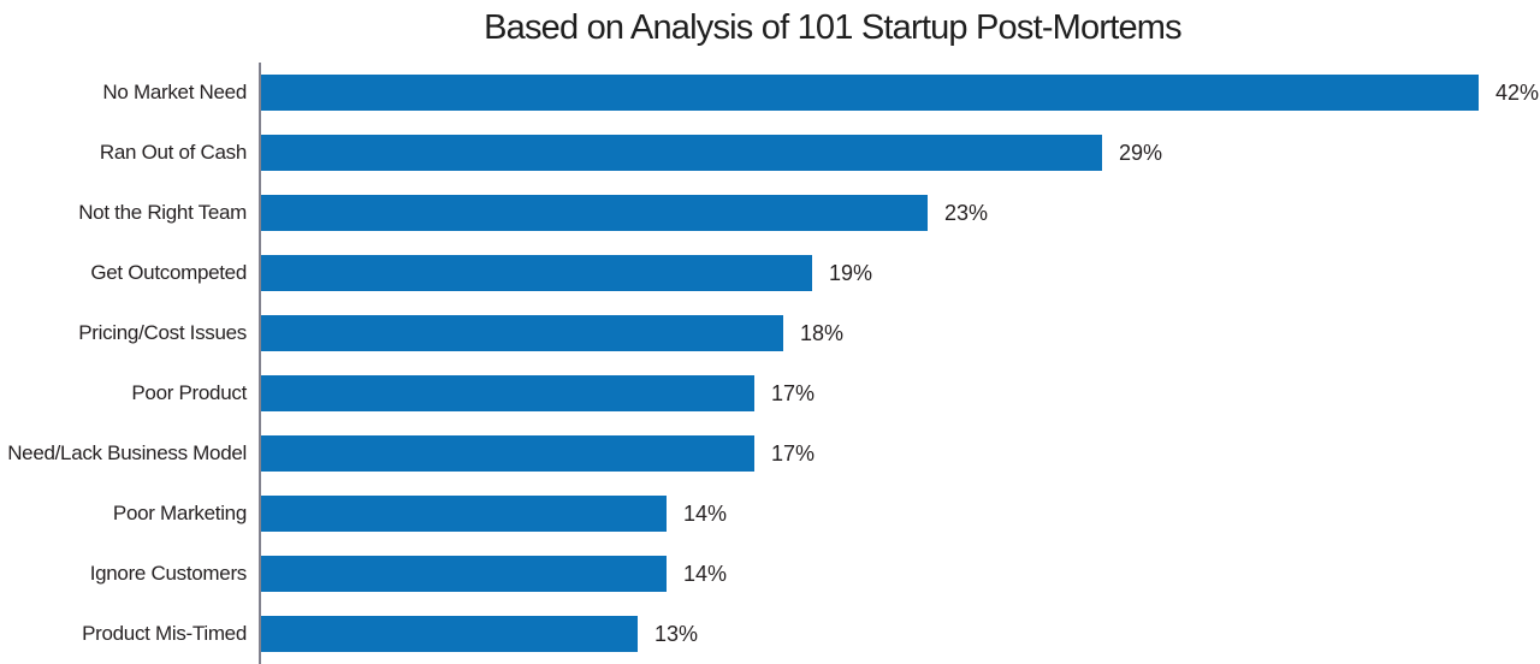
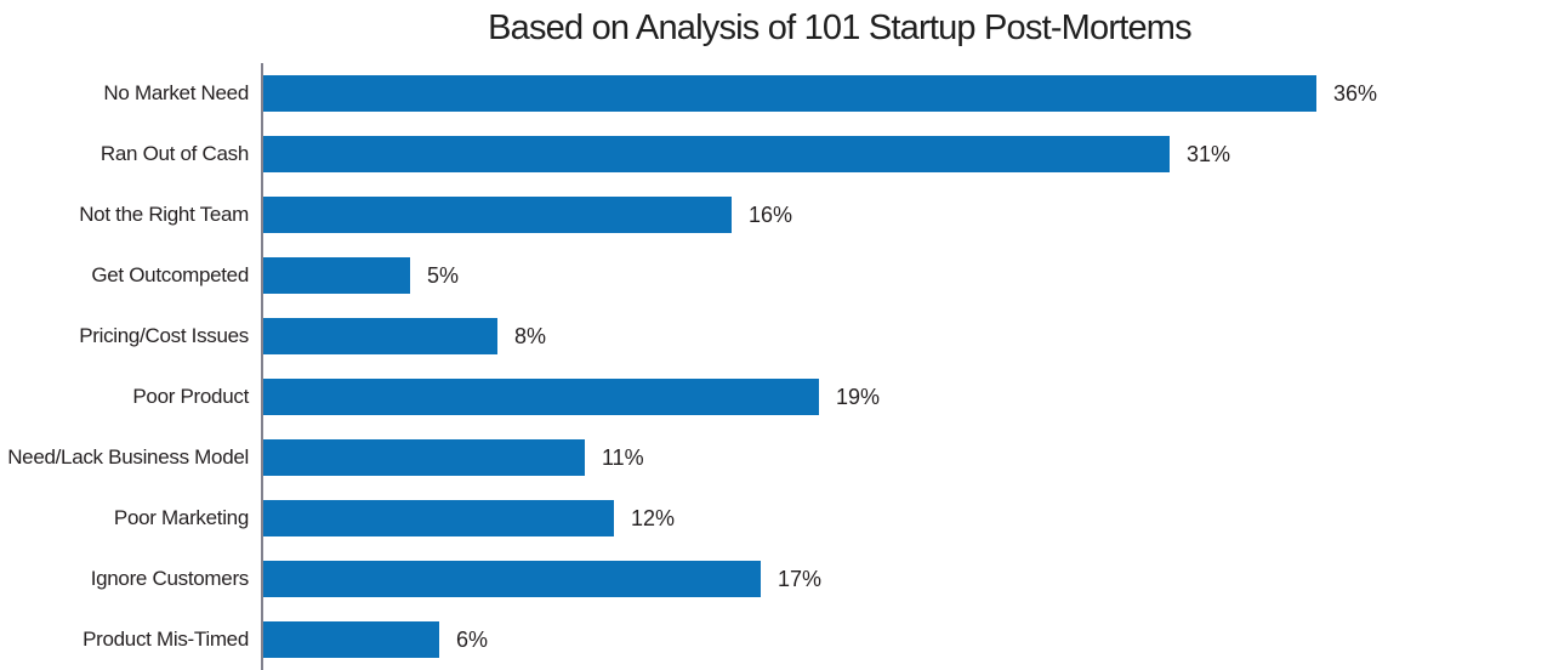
No Market Need: 42% -> 36%
Ran Out of Cash: 29% -> 31%
Not the Right Team: 23% -> 16%
Get Outcompeted: 19% -> 5%
Pricing/Cost Issues: 18% -> 8%
Poor Product: 17% -> 19%
Need/Lack Business Model: 17% -> 11%
Poor Marketing: 14% -> 12%
Ignore Customers: 14% -> 17%
Product Mis-Timed: 13% -> 6%
